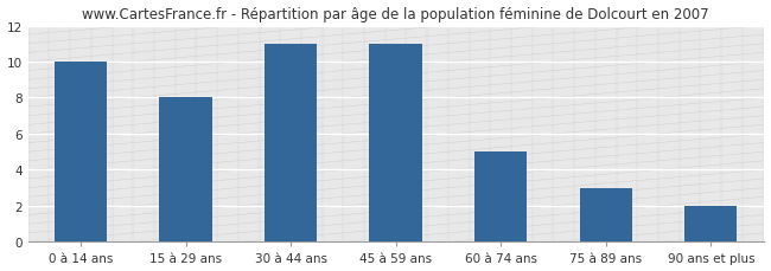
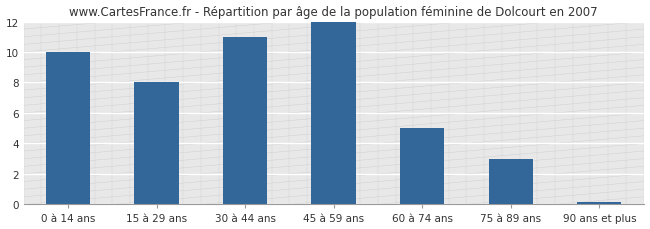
45 à 59 ans: 11.0 -> 12.0
90 ans et plus: 2.0 -> 0.1
